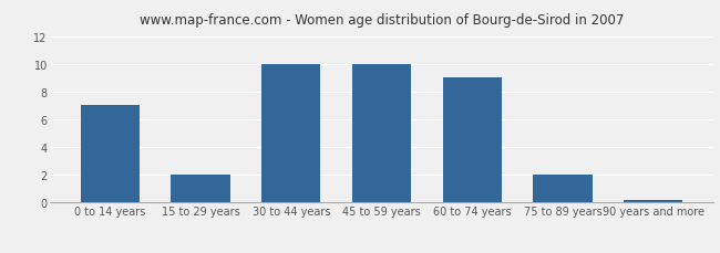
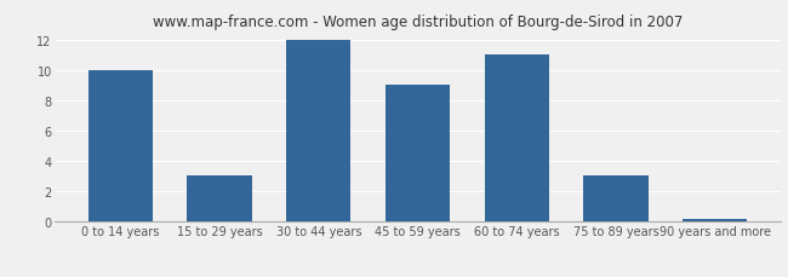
0 to 14 years: 7.0 -> 10.0
15 to 29 years: 2.0 -> 3.0
30 to 44 years: 10.0 -> 12.0
45 to 59 years: 10.0 -> 9.0
60 to 74 years: 9.0 -> 11.0
75 to 89 years: 2.0 -> 3.0
